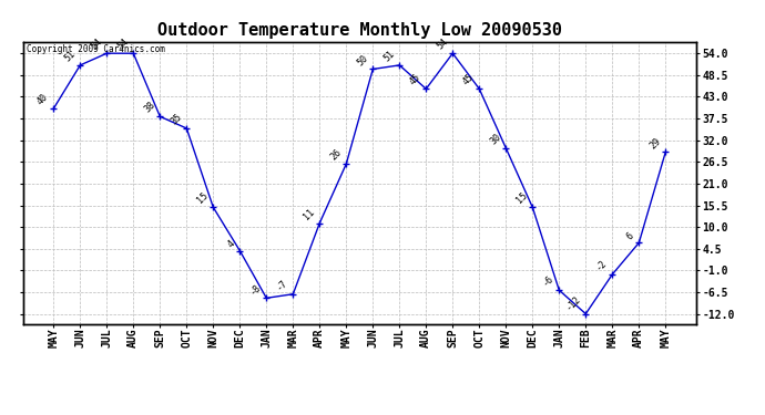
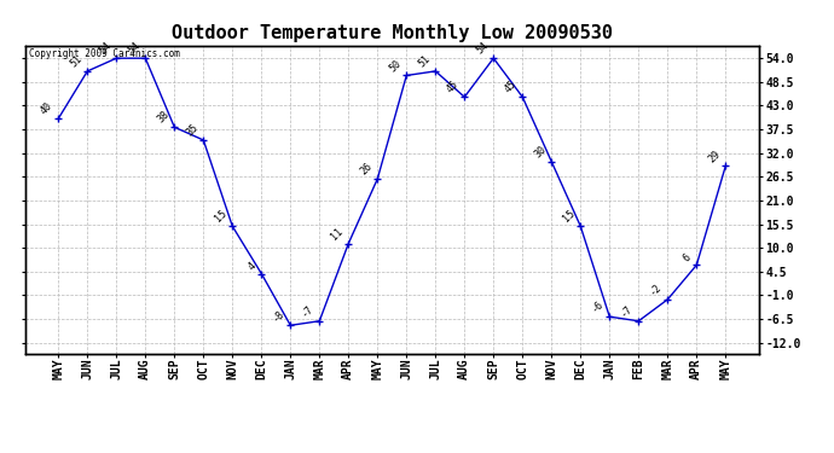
FEB: -12 -> -7
